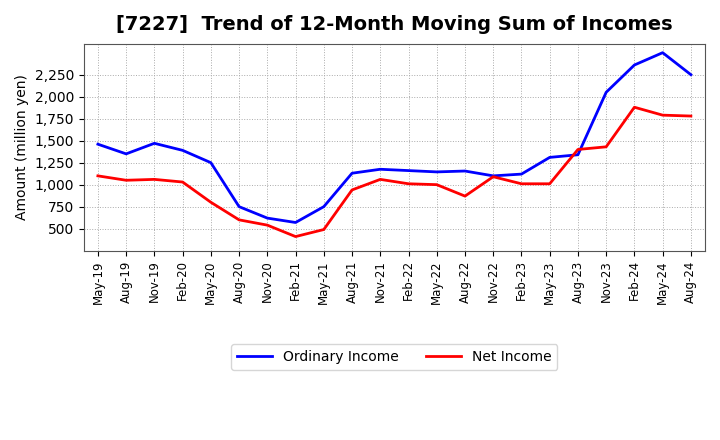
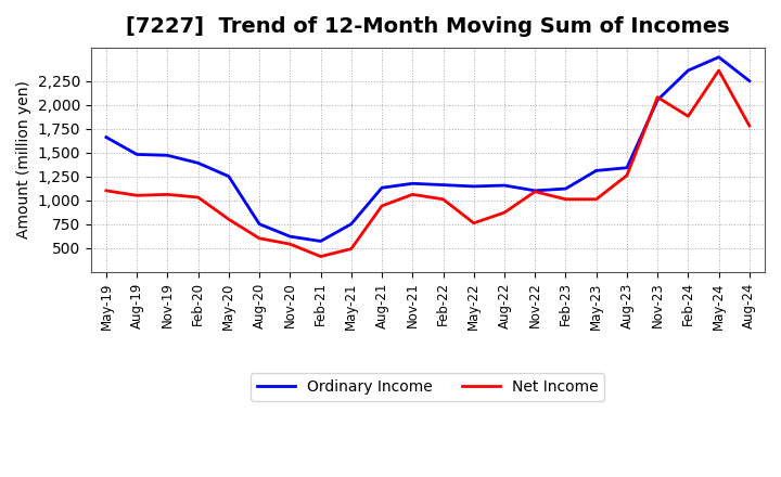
Ordinary Income/May-19: 1,460 -> 1,660
Ordinary Income/Aug-19: 1,350 -> 1,480
Net Income/May-22: 1,000 -> 760
Net Income/Aug-23: 1,400 -> 1,260
Net Income/Nov-23: 1,430 -> 2,080
Net Income/May-24: 1,790 -> 2,360
